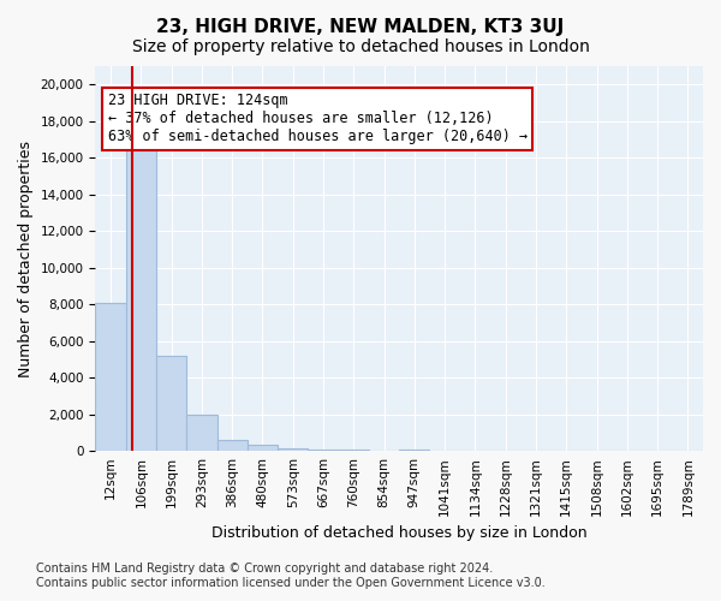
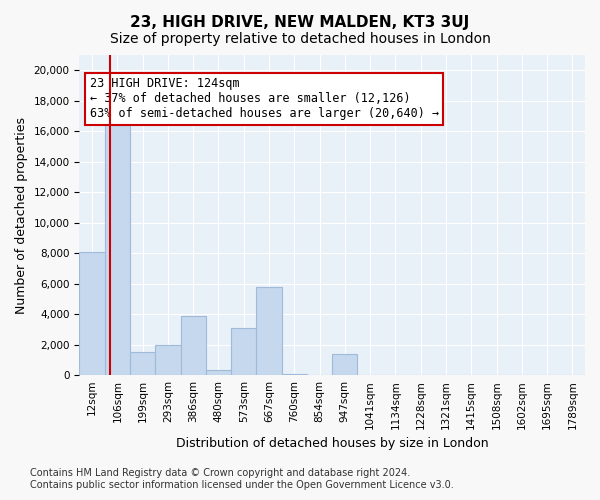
199sqm: 5,200 -> 1,500
386sqm: 600 -> 3,900
573sqm: 200 -> 3,100
667sqm: 100 -> 5,800
947sqm: 100 -> 1,400
